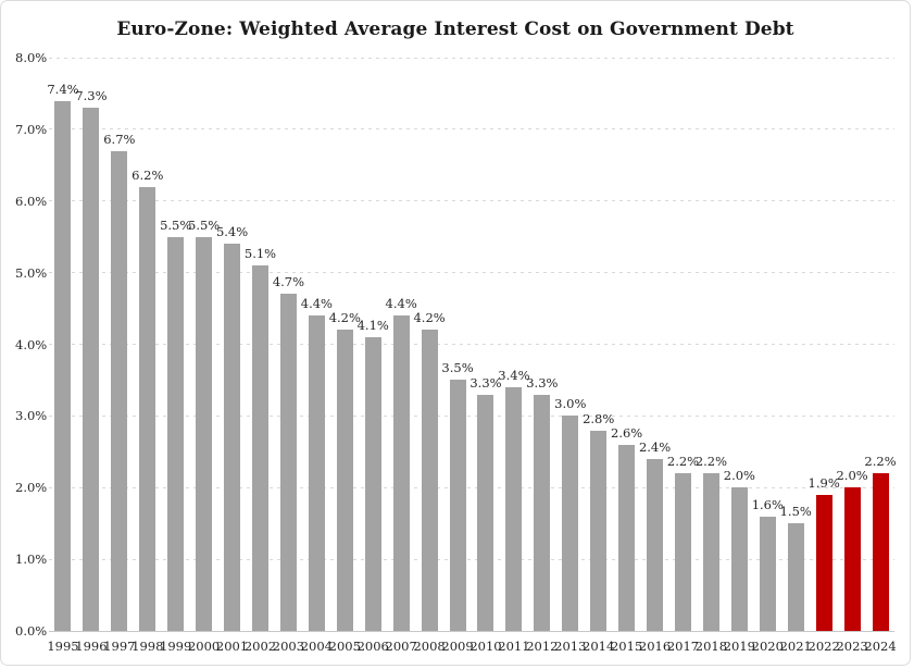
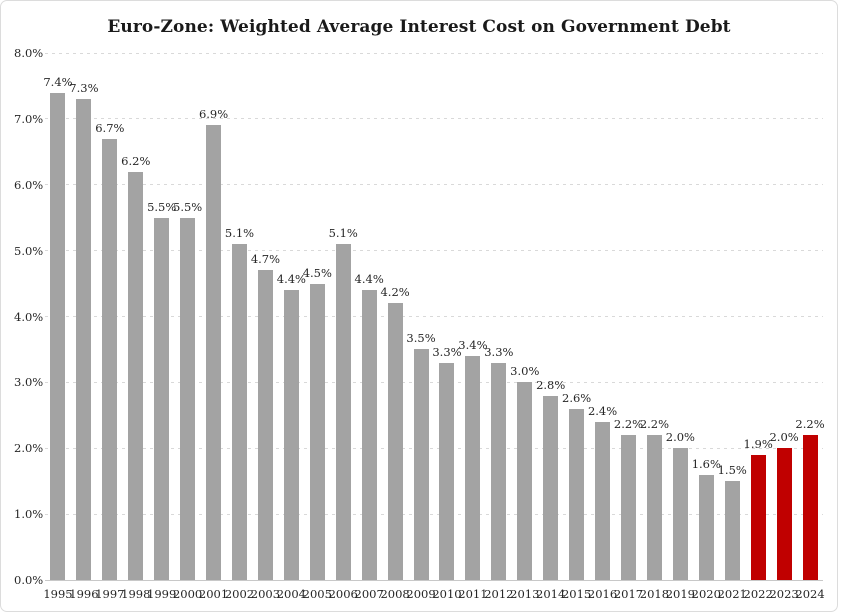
2001: 5.4% -> 6.9%
2005: 4.2% -> 4.5%
2006: 4.1% -> 5.1%
